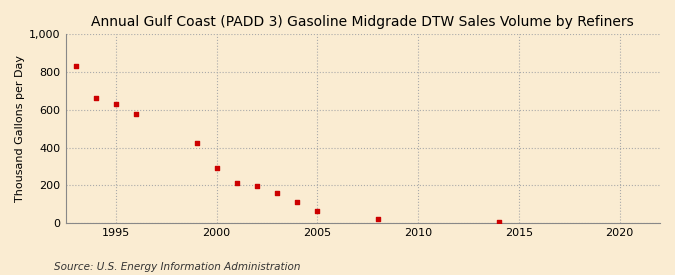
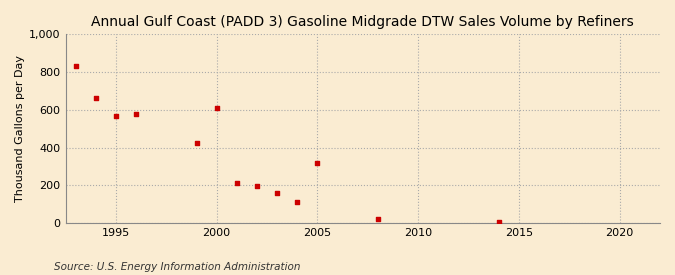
1995: 630 -> 570
2000: 290 -> 610
2005: 60 -> 320
